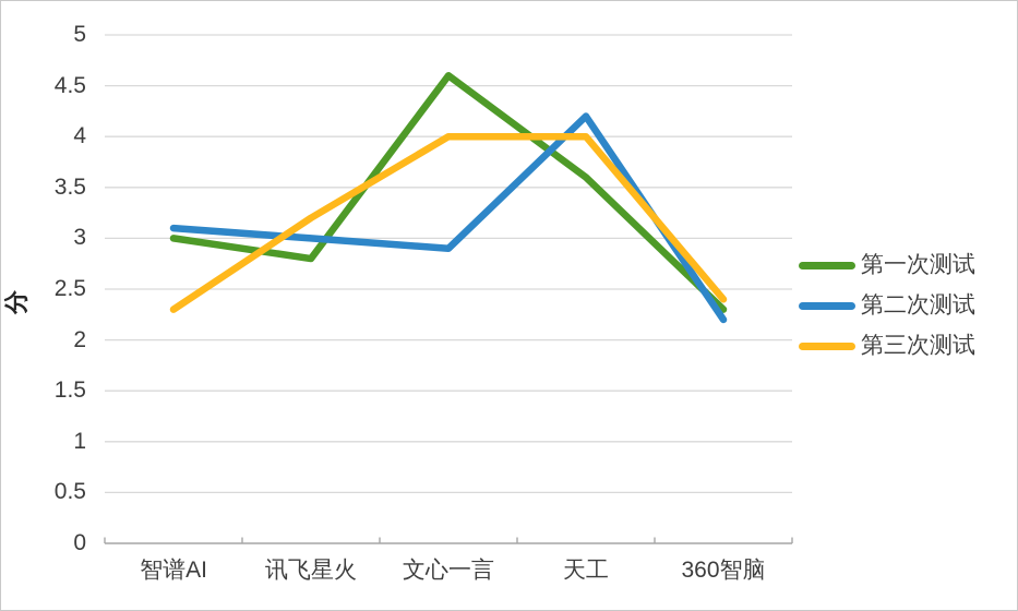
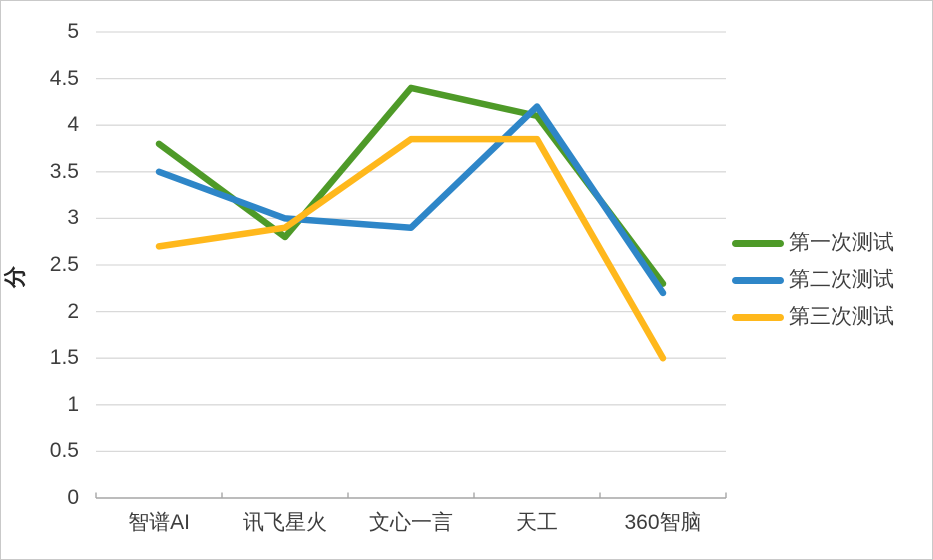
第一次测试/智谱AI: 3.0 -> 3.8
第二次测试/智谱AI: 3.1 -> 3.5
第三次测试/智谱AI: 2.3 -> 2.7
第三次测试/讯飞星火: 3.2 -> 2.9
第一次测试/文心一言: 4.6 -> 4.4
第三次测试/文心一言: 4.0 -> 3.9
第一次测试/天工: 3.6 -> 4.1
第三次测试/天工: 4.0 -> 3.9
第三次测试/360智脑: 2.4 -> 1.5
